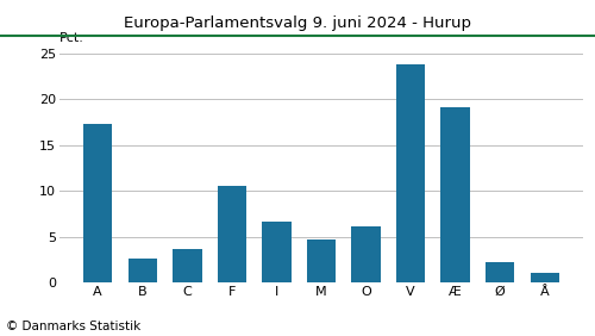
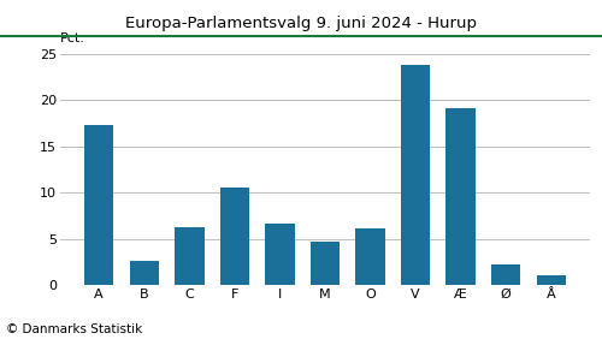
C: 3.6 -> 6.3
